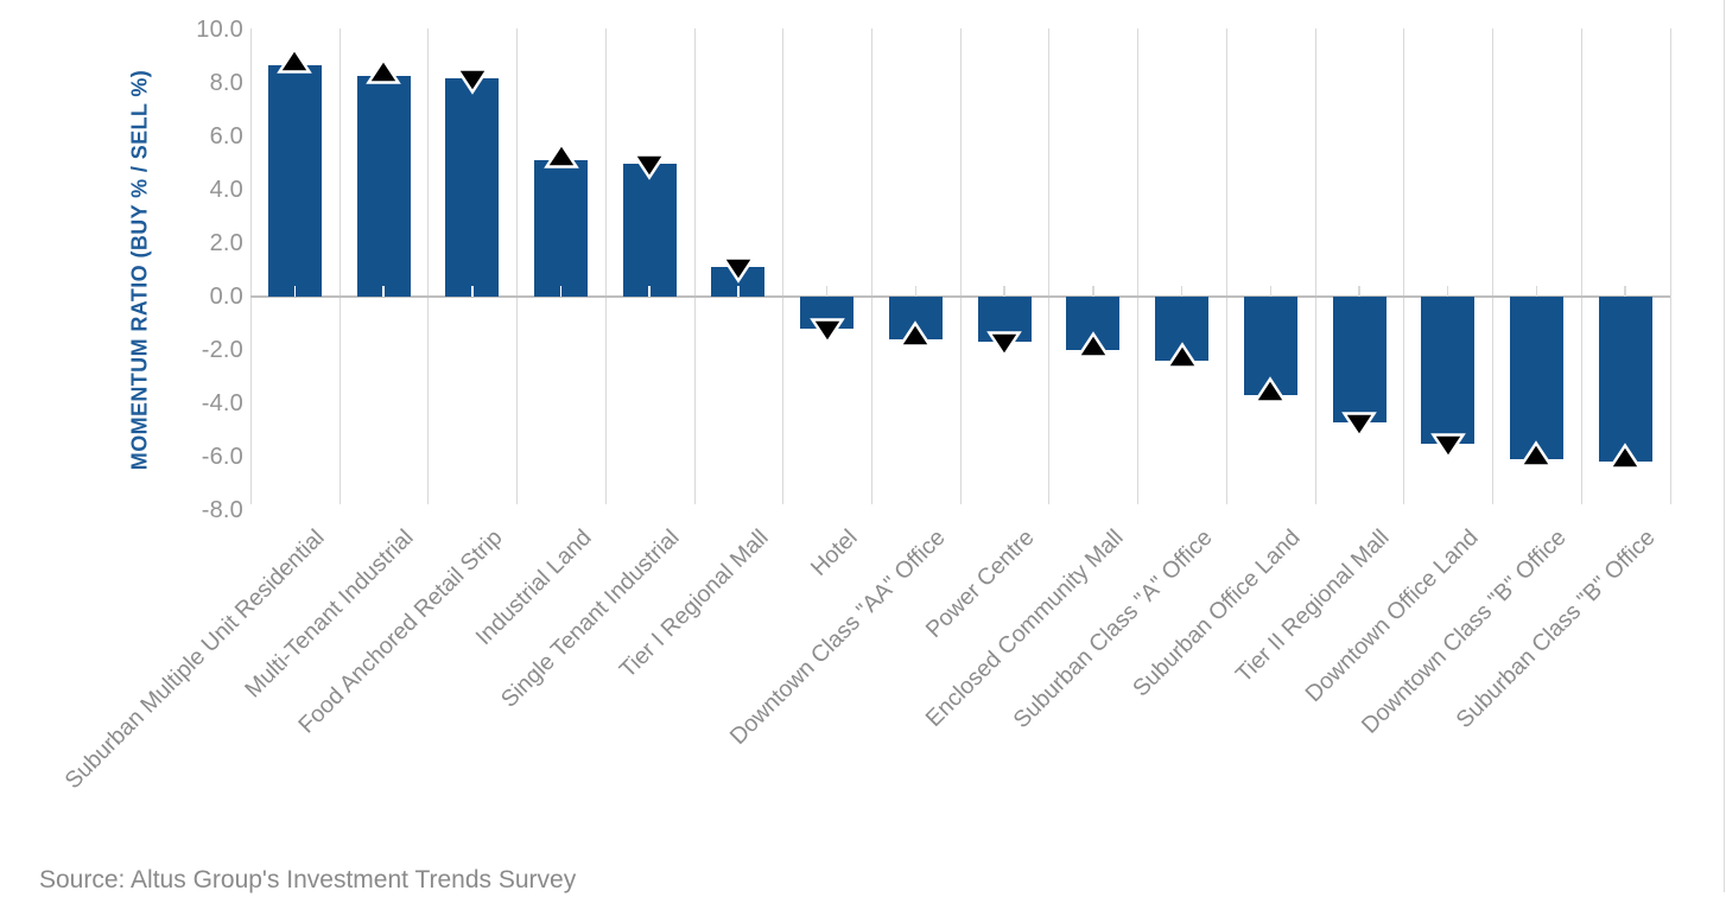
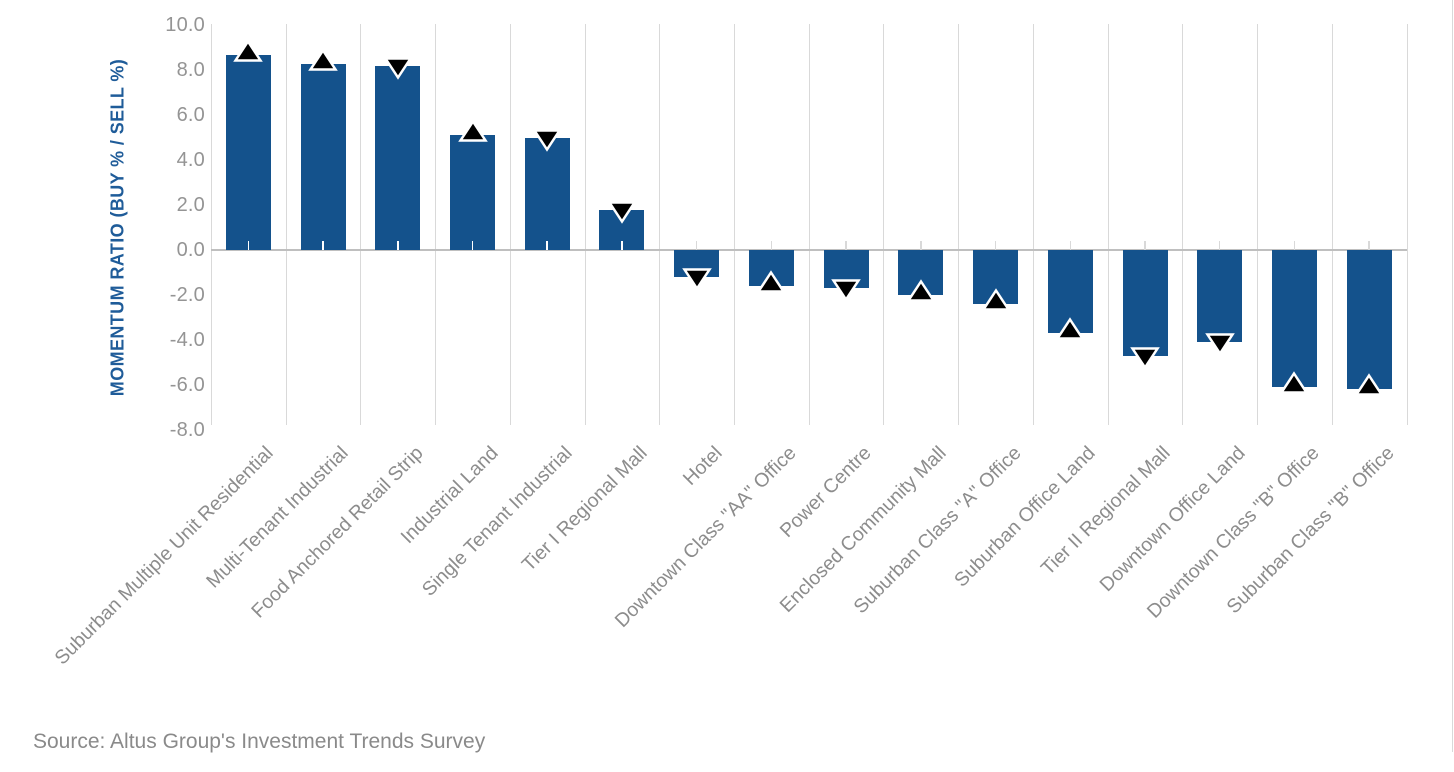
Tier I Regional Mall: 1.1 -> 1.8
Downtown Office Land: -5.5 -> -4.1
